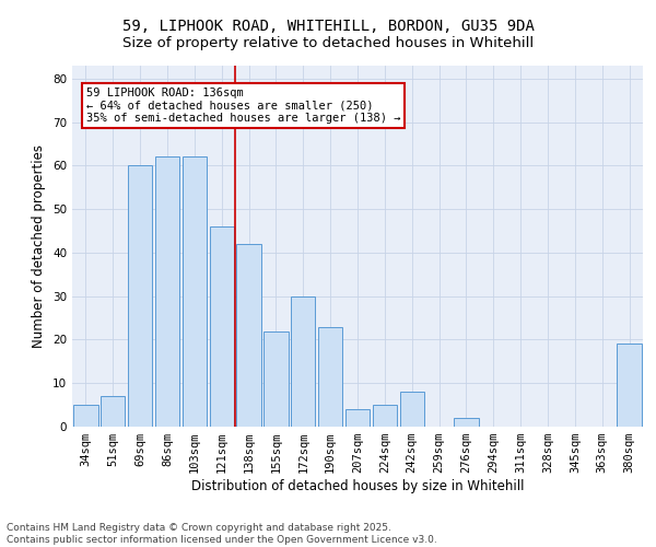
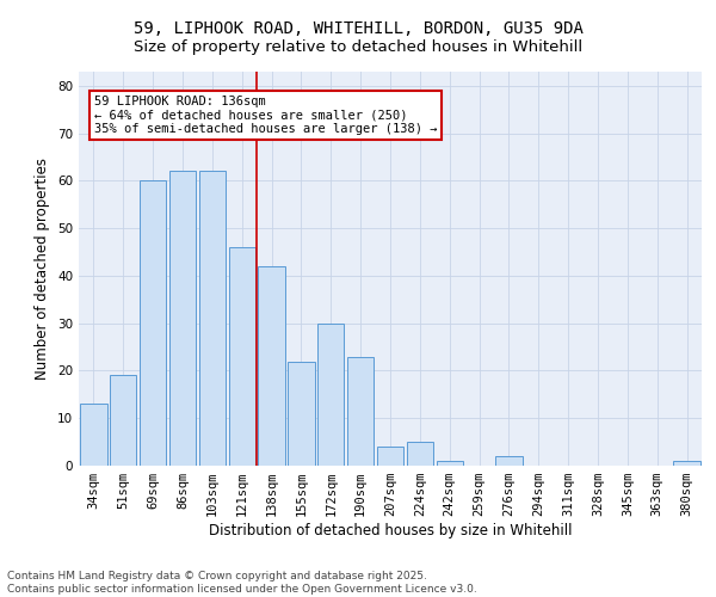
34sqm: 5 -> 13
51sqm: 7 -> 19
242sqm: 8 -> 1
380sqm: 19 -> 1
